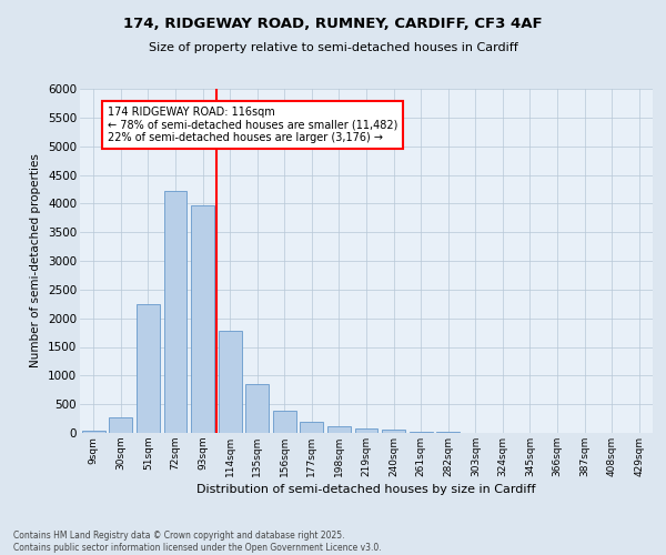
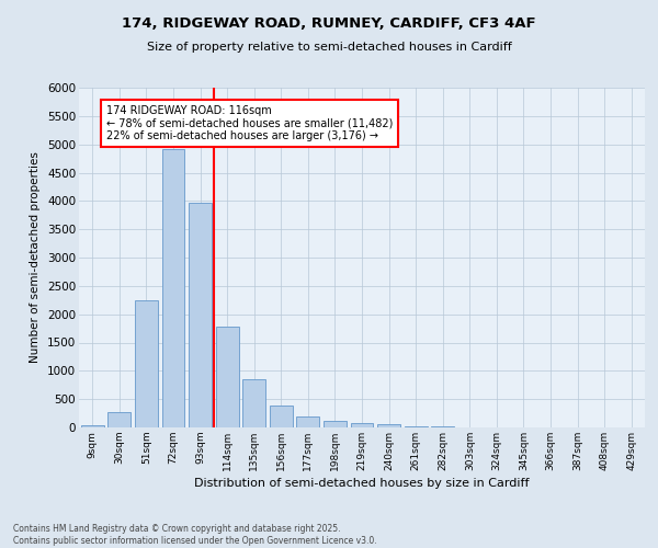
72sqm: 4220 -> 4920
